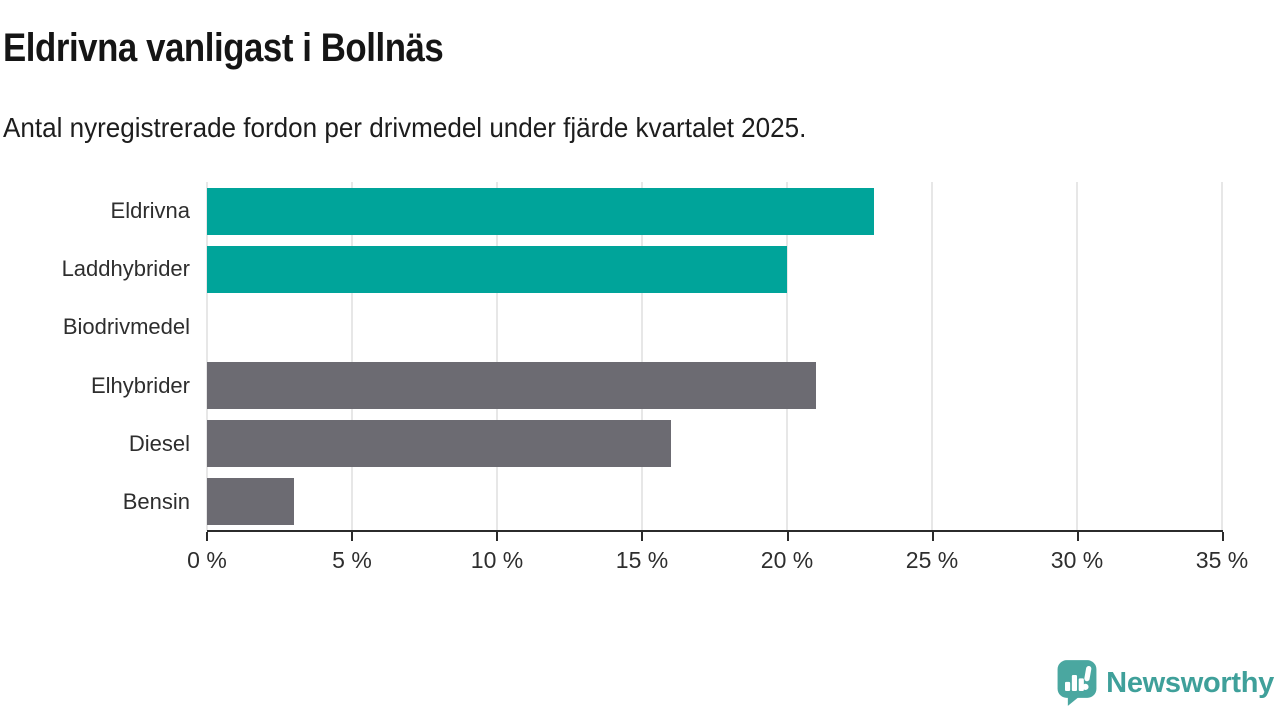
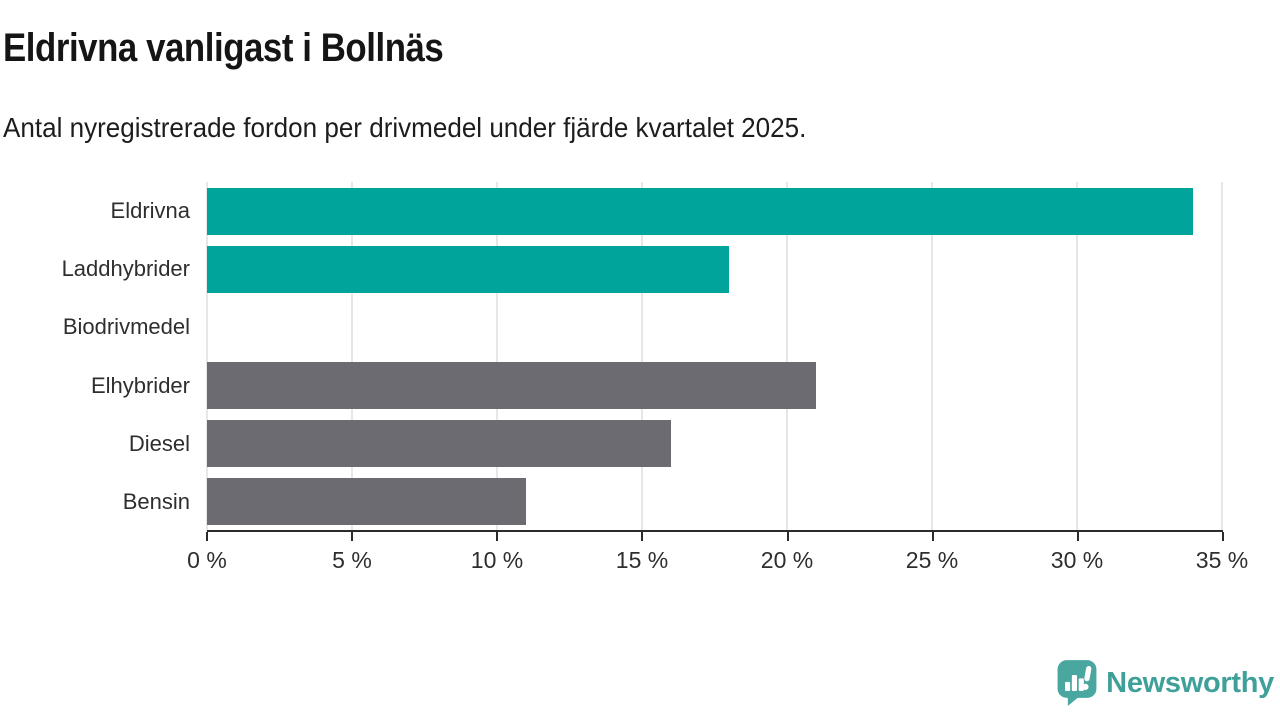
Eldrivna: 23% -> 34%
Laddhybrider: 20% -> 18%
Bensin: 3% -> 11%
